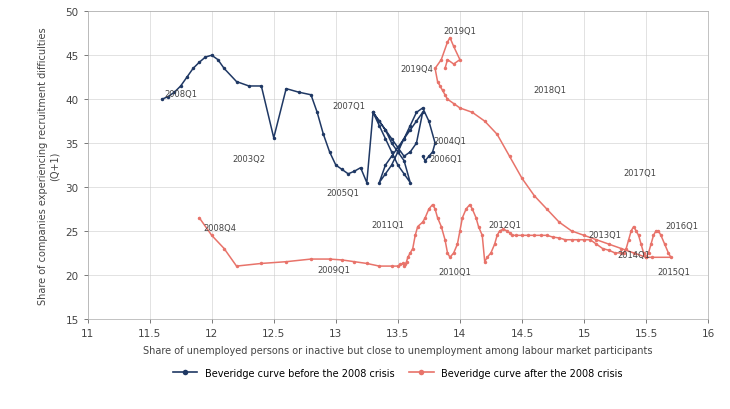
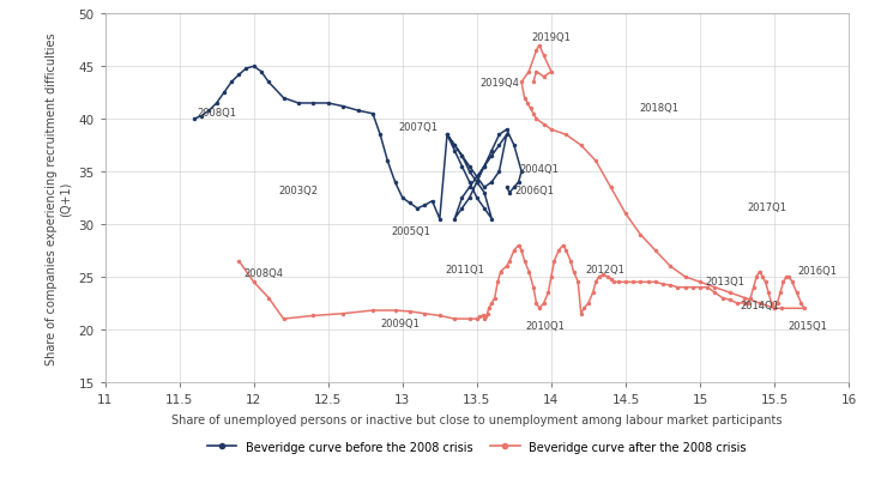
Beveridge curve before the 2008 crisis/12.5: 35.6 -> 41.5
